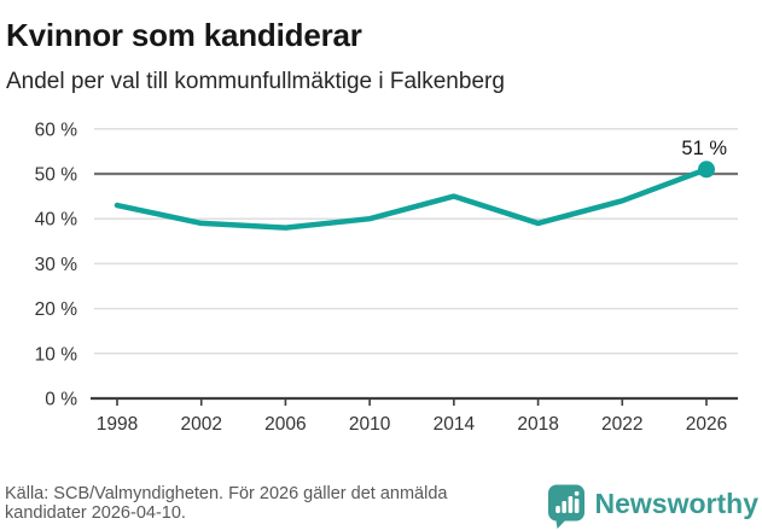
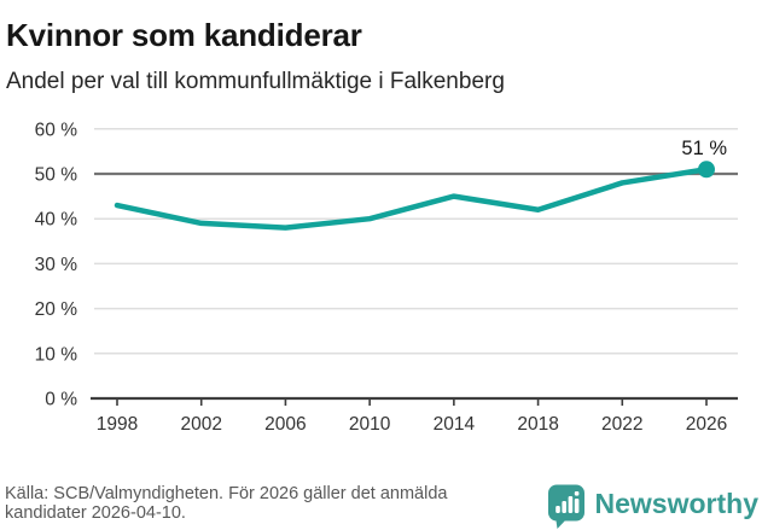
2018: 39% -> 42%
2022: 44% -> 48%
